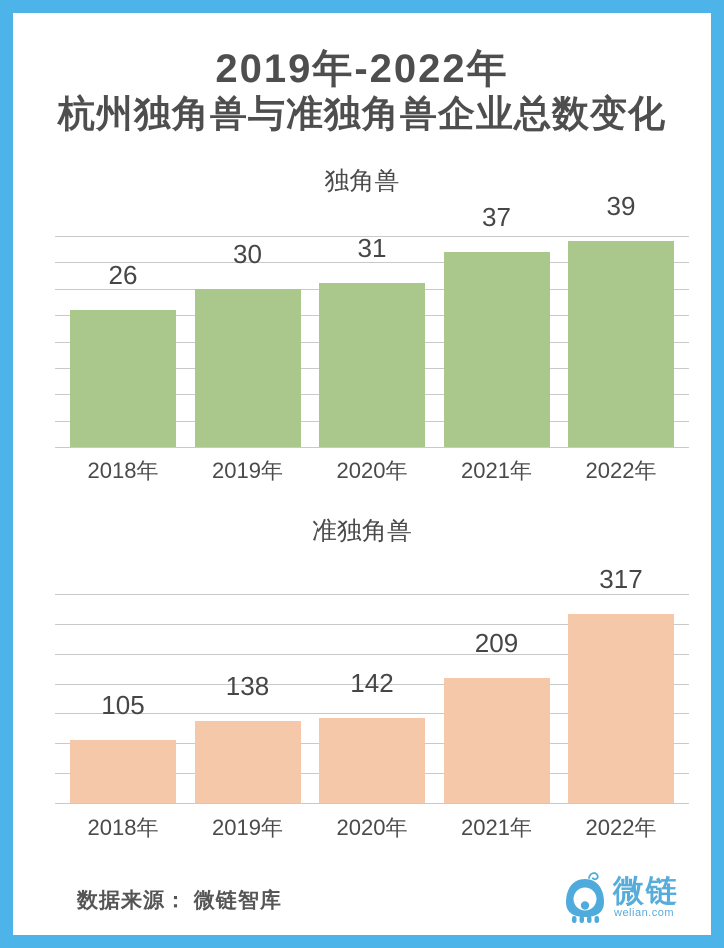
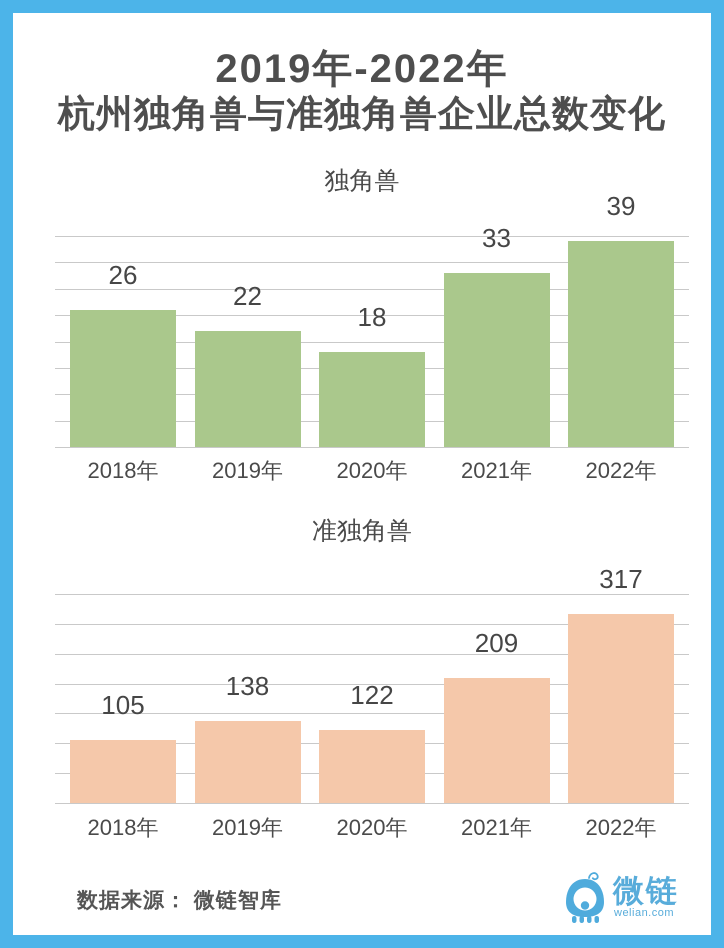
独角兽/2019年: 30 -> 22
独角兽/2020年: 31 -> 18
独角兽/2021年: 37 -> 33
准独角兽/2020年: 142 -> 122
